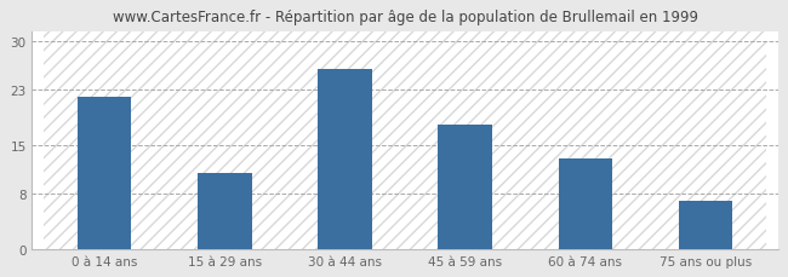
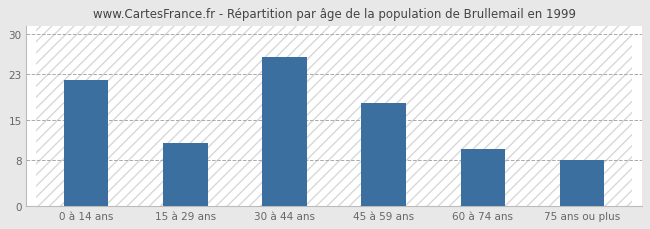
60 à 74 ans: 13 -> 10
75 ans ou plus: 7 -> 8
